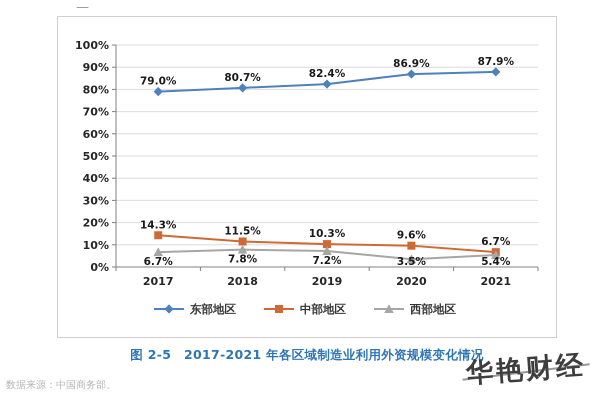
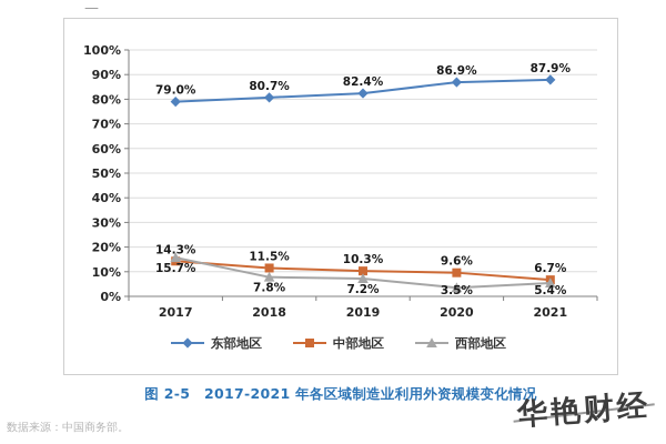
西部地区/2017: 6.7% -> 15.7%
